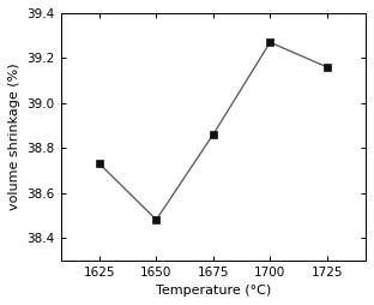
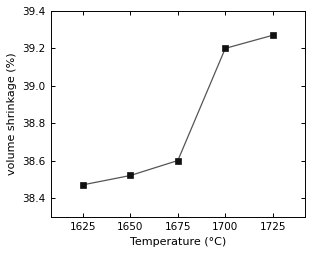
1625: 38.73 -> 38.47
1650: 38.48 -> 38.52
1675: 38.86 -> 38.60
1700: 39.27 -> 39.20
1725: 39.16 -> 39.27
